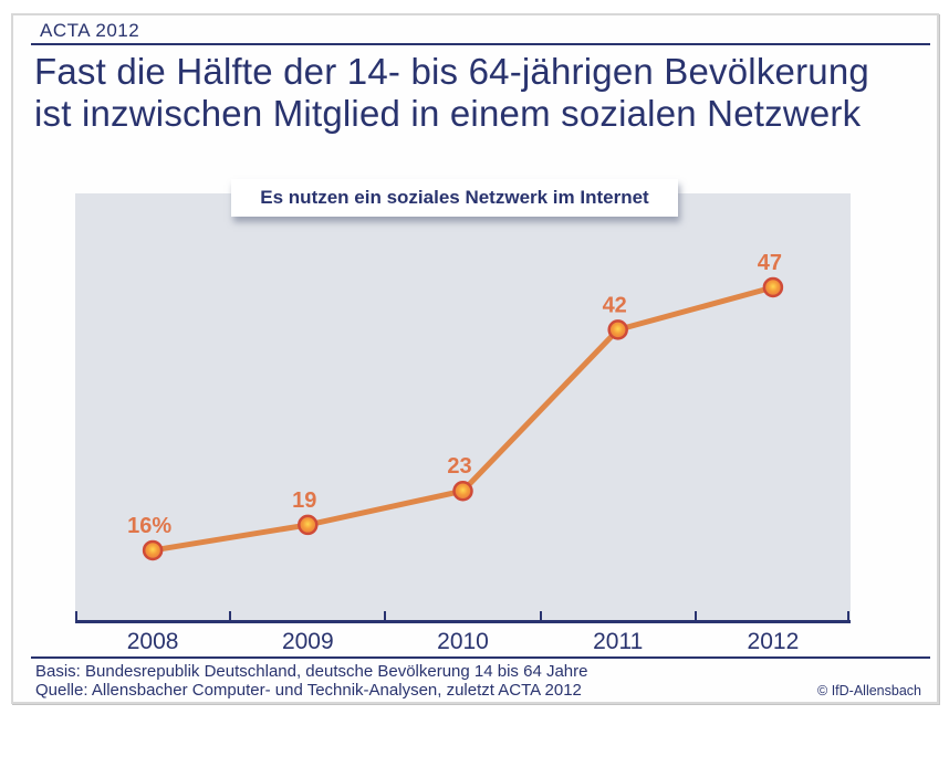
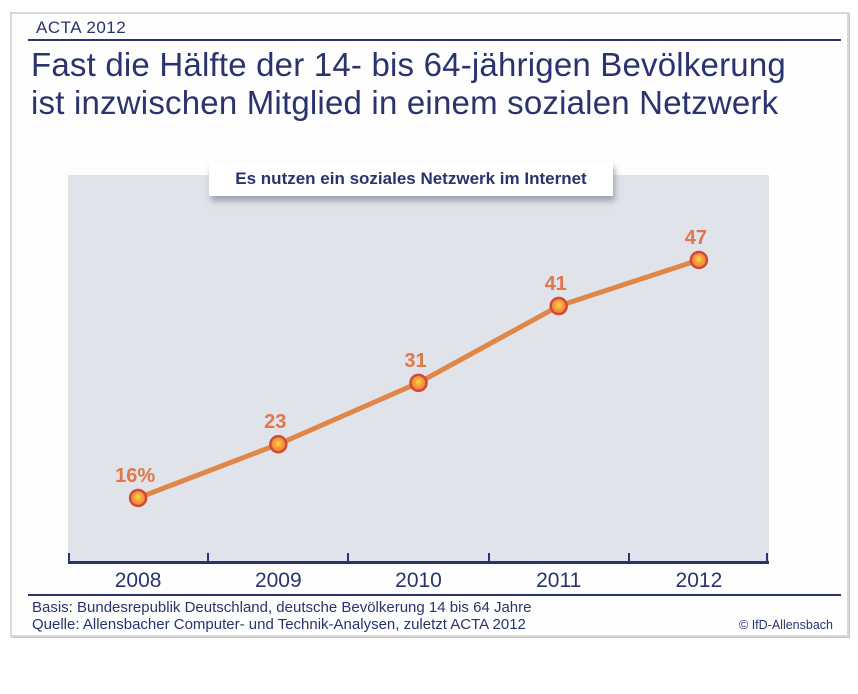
2009: 19 -> 23
2010: 23 -> 31
2011: 42 -> 41
